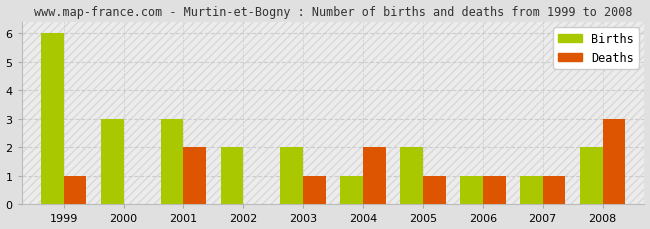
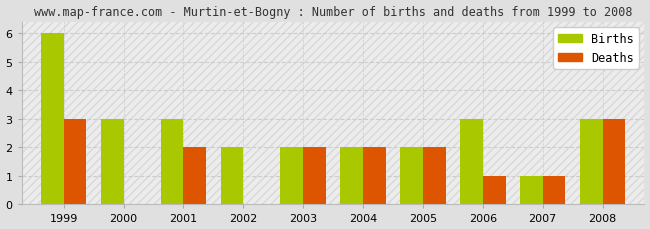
Deaths/1999: 1 -> 3
Deaths/2003: 1 -> 2
Births/2004: 1 -> 2
Deaths/2005: 1 -> 2
Births/2006: 1 -> 3
Births/2008: 2 -> 3
